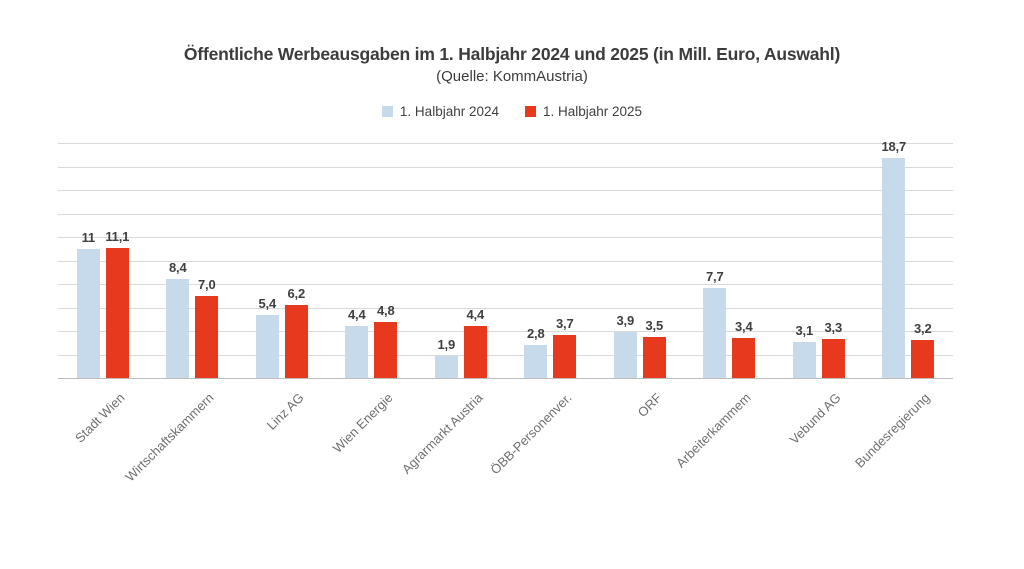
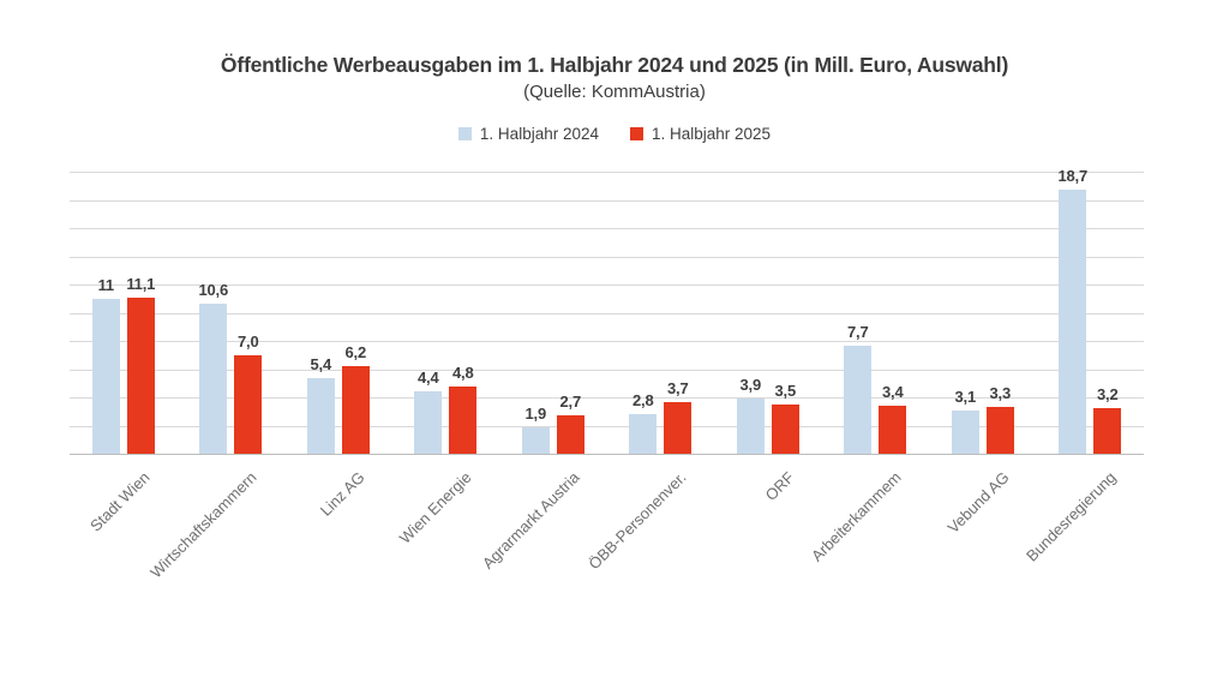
1. Halbjahr 2024/Wirtschaftskammern: 8,4 -> 10,6
1. Halbjahr 2025/Agrarmarkt Austria: 4,4 -> 2,7
